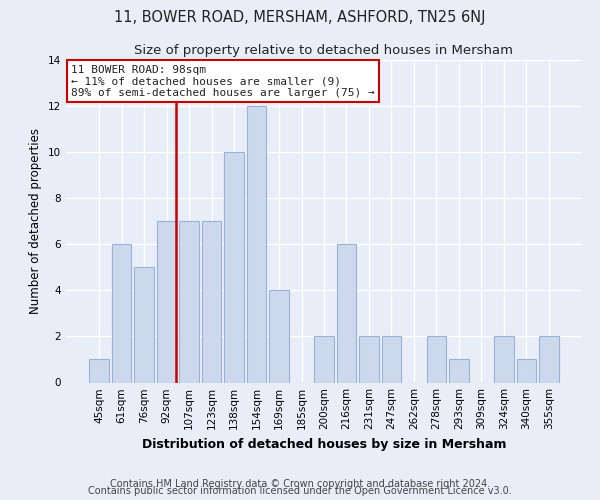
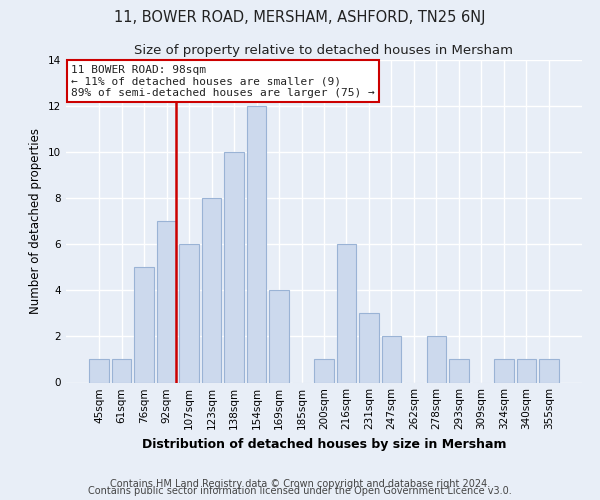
61sqm: 6 -> 1
107sqm: 7 -> 6
123sqm: 7 -> 8
200sqm: 2 -> 1
231sqm: 2 -> 3
324sqm: 2 -> 1
355sqm: 2 -> 1
